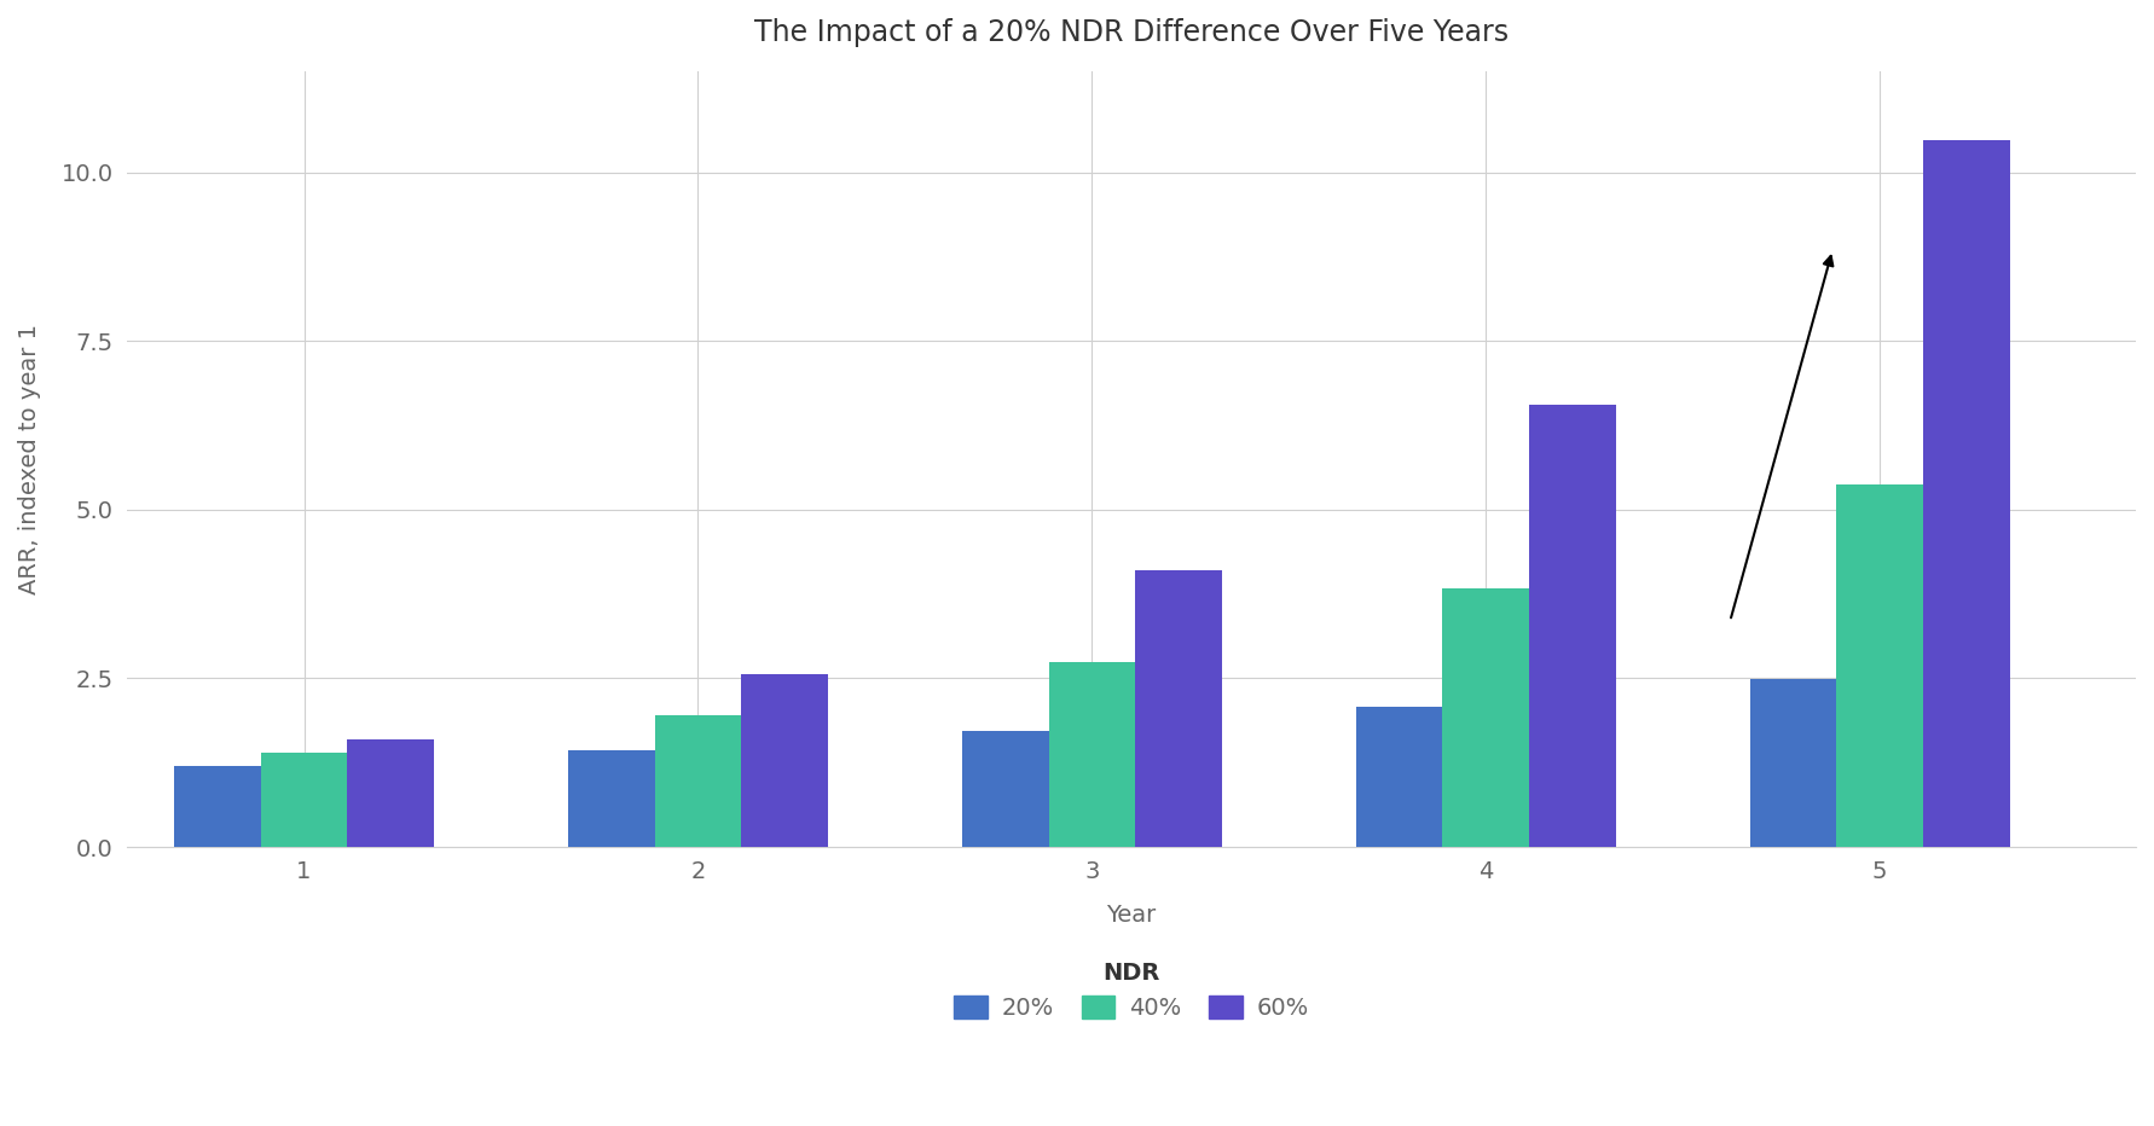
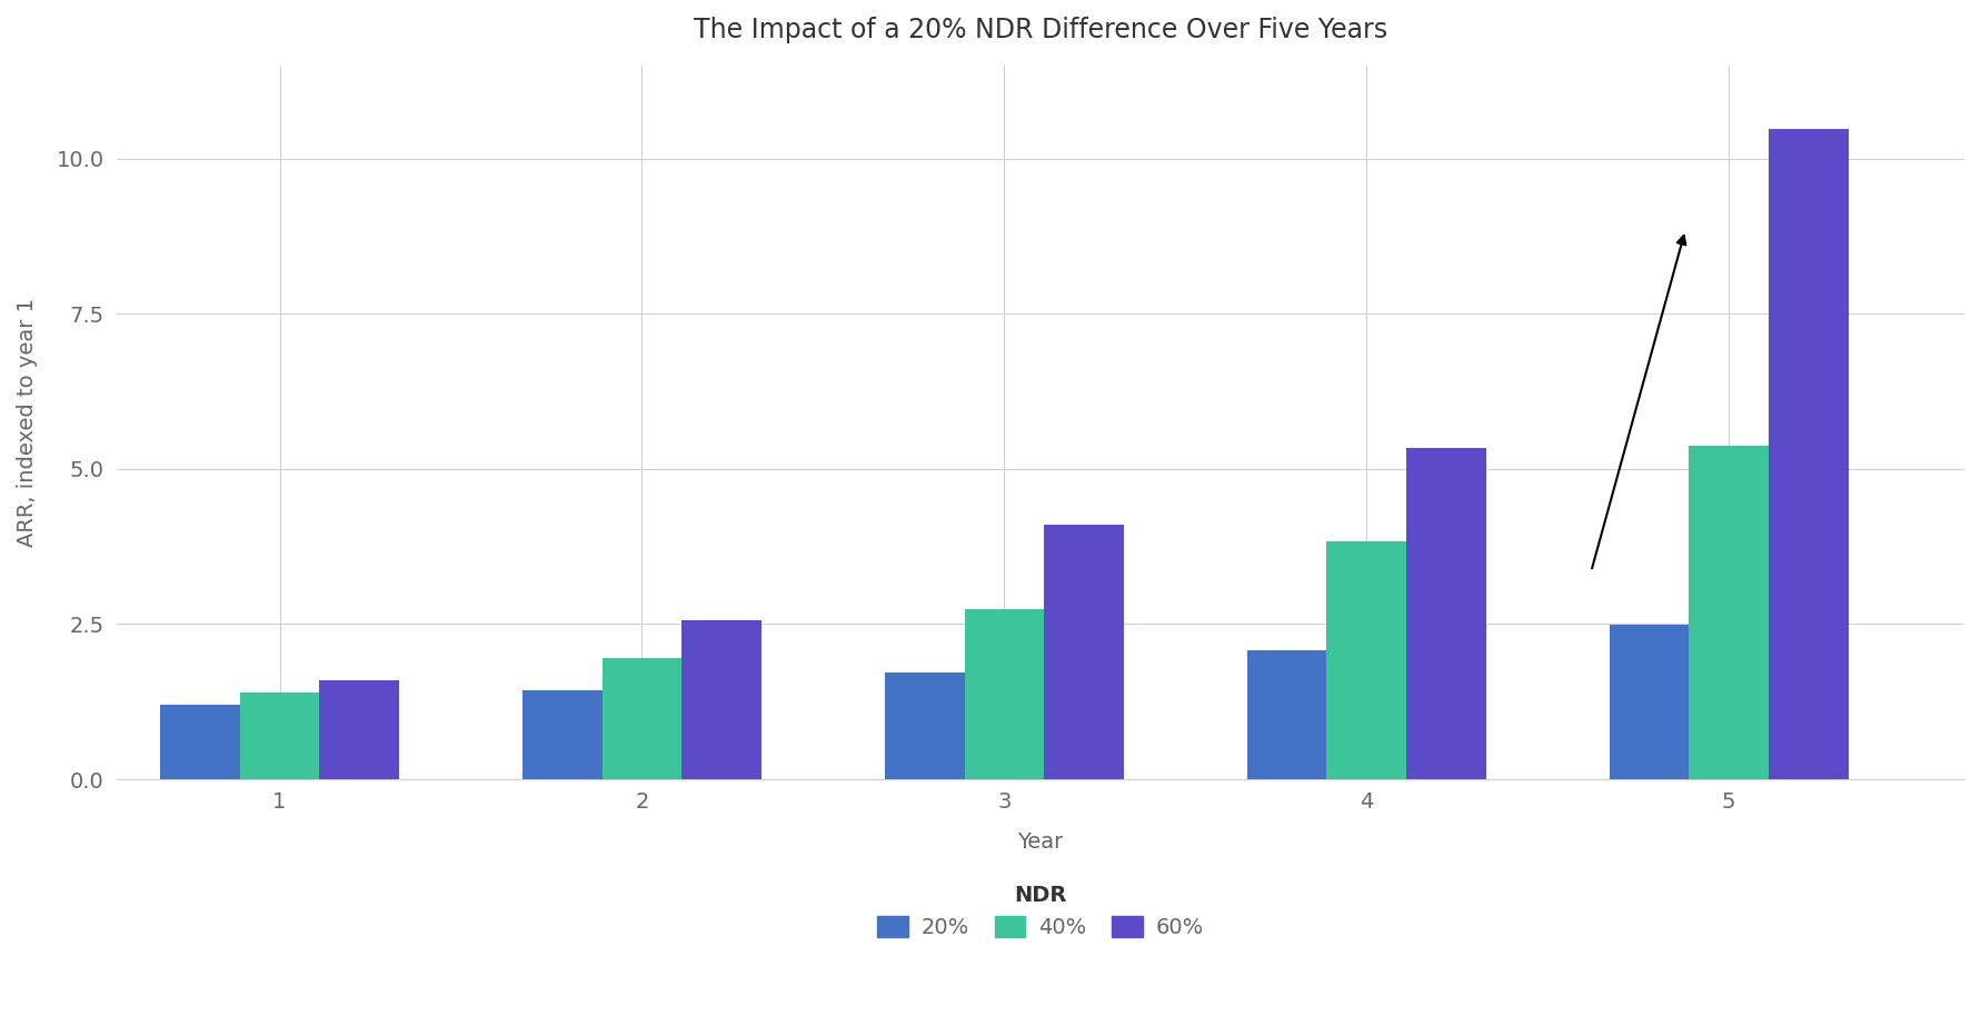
60%/4: 6.55 -> 5.34
